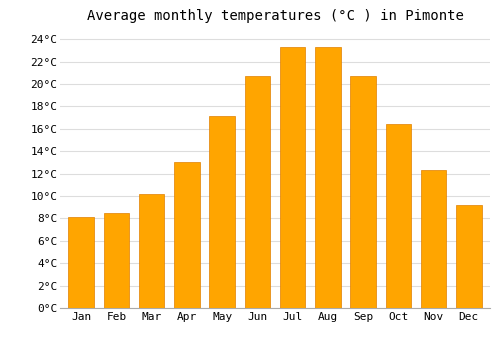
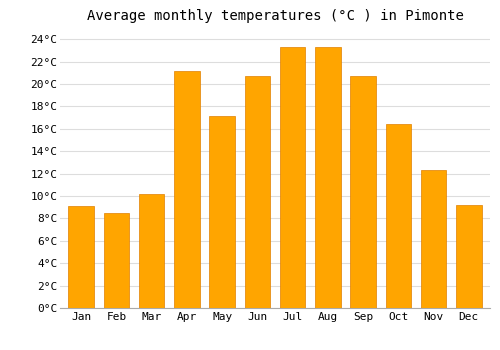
Jan: 8.1°C -> 9.1°C
Apr: 13.0°C -> 21.2°C
